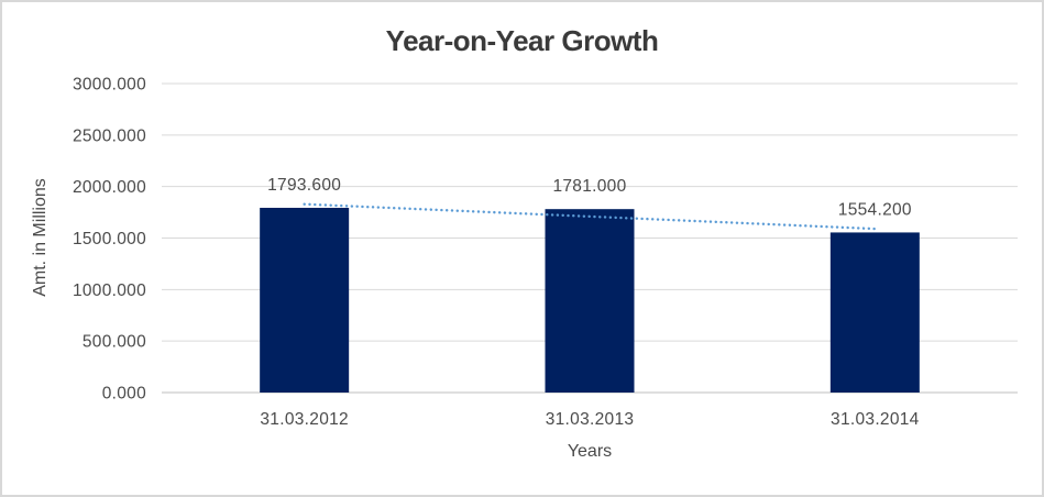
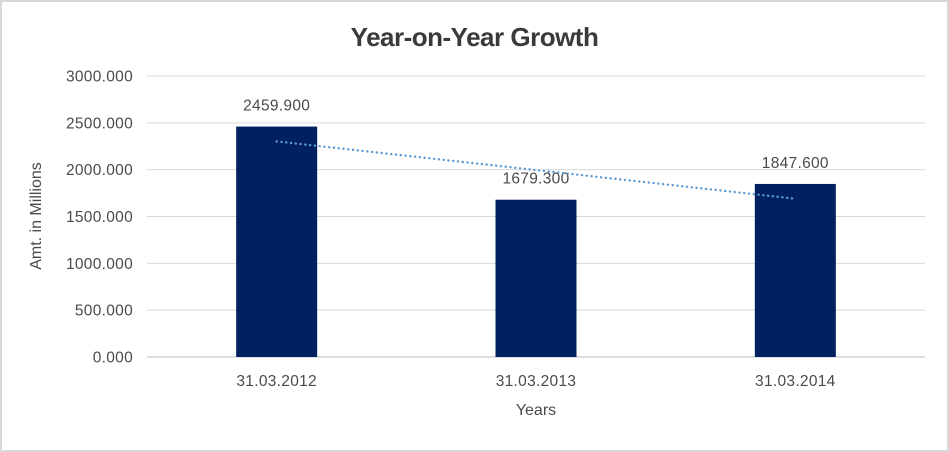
31.03.2012: 1793.600 -> 2459.900
31.03.2013: 1781.000 -> 1679.300
31.03.2014: 1554.200 -> 1847.600
